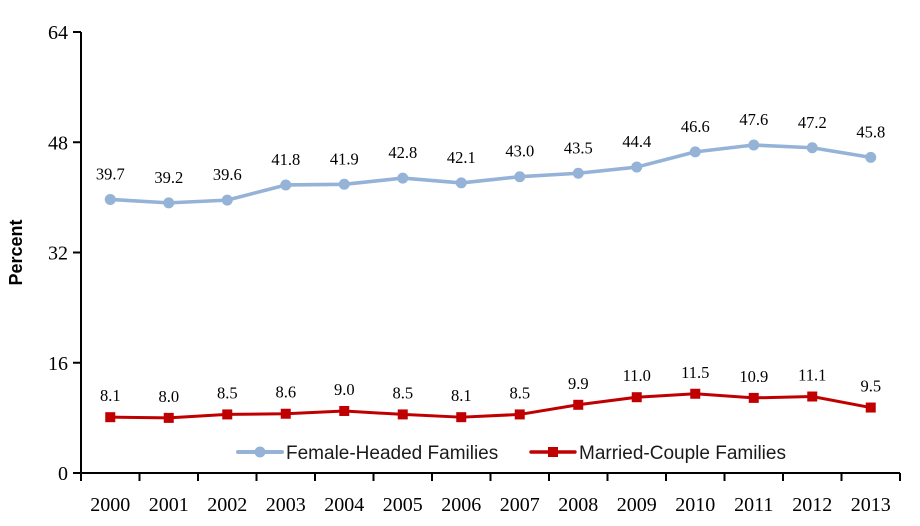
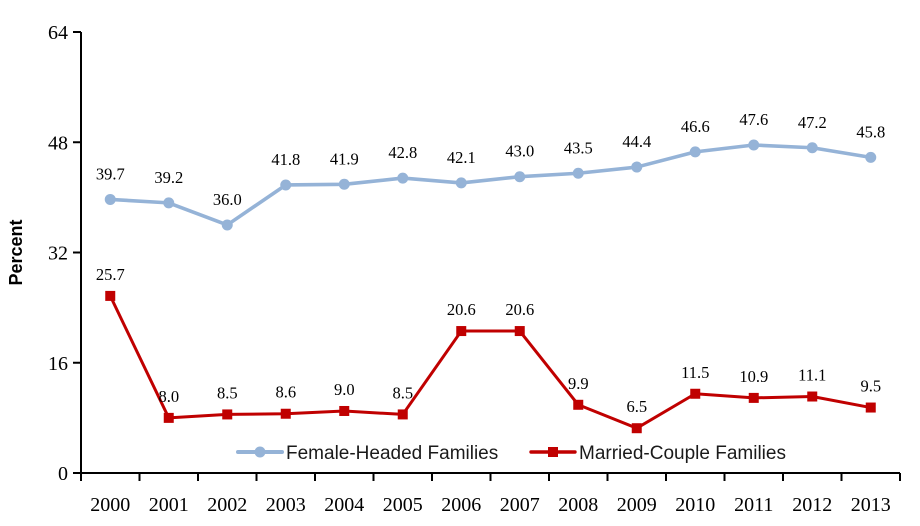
Married-Couple Families/2000: 8.1 -> 25.7
Female-Headed Families/2002: 39.6 -> 36.0
Married-Couple Families/2006: 8.1 -> 20.6
Married-Couple Families/2007: 8.5 -> 20.6
Married-Couple Families/2009: 11.0 -> 6.5
